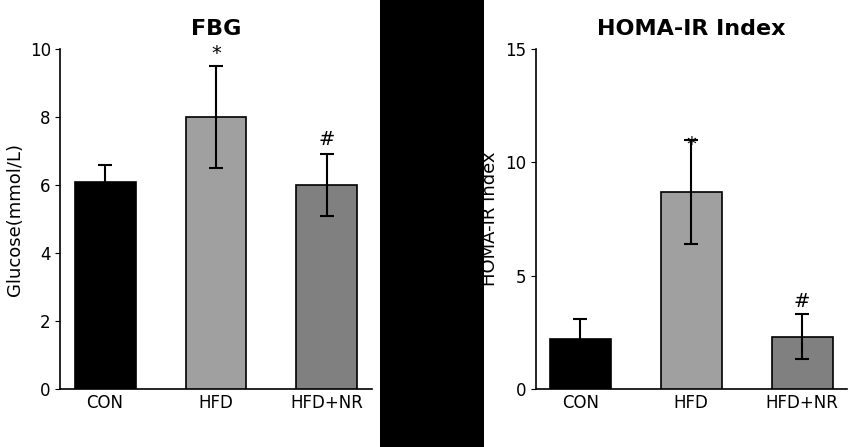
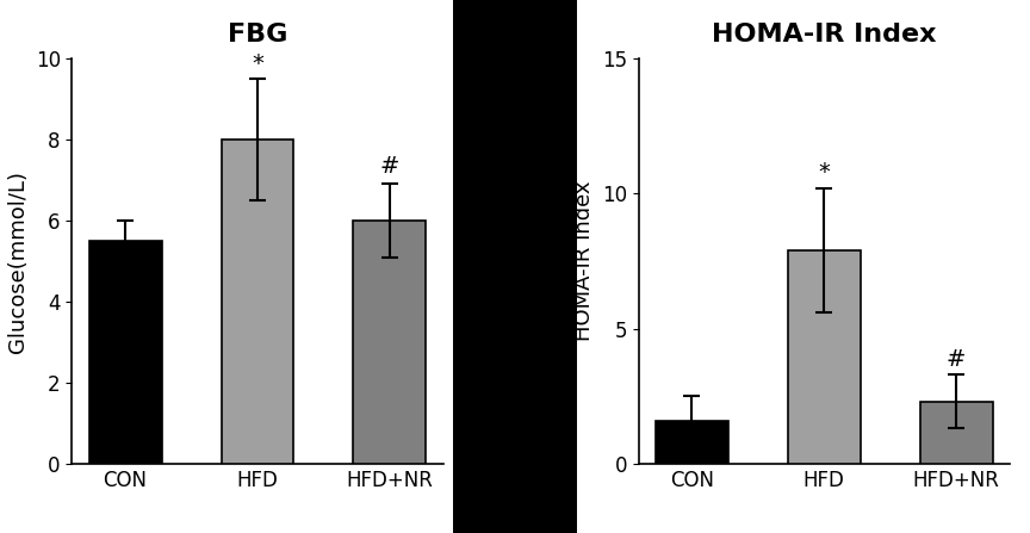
FBG/CON: 6.1 -> 5.5
HOMA-IR Index/CON: 2.2 -> 1.6
HOMA-IR Index/HFD: 8.7 -> 7.9
